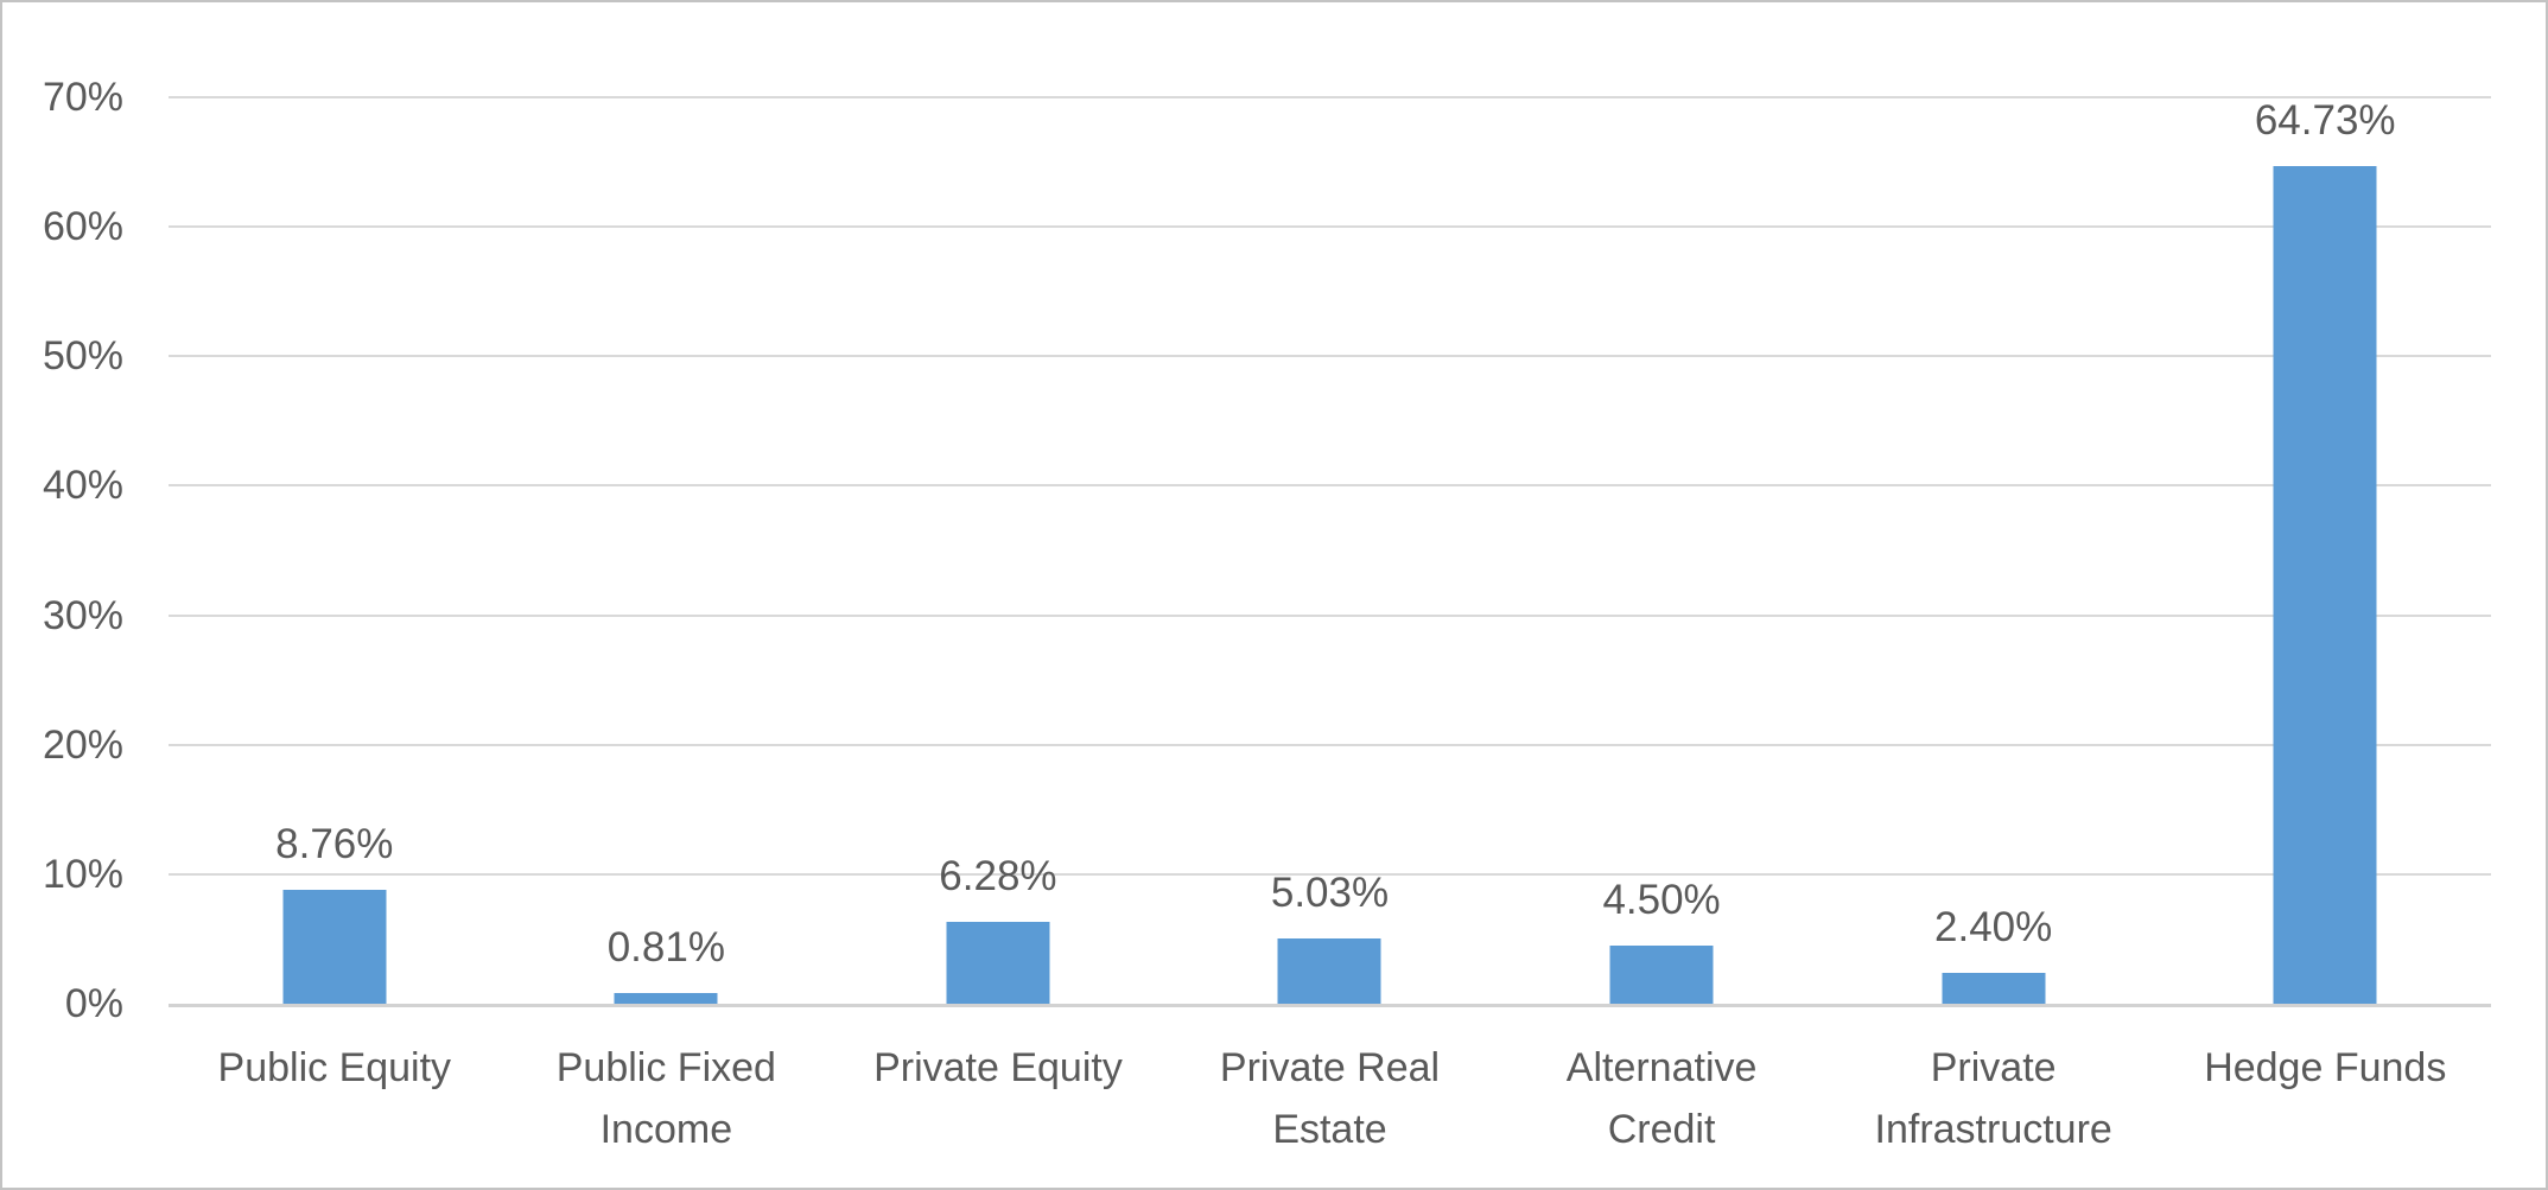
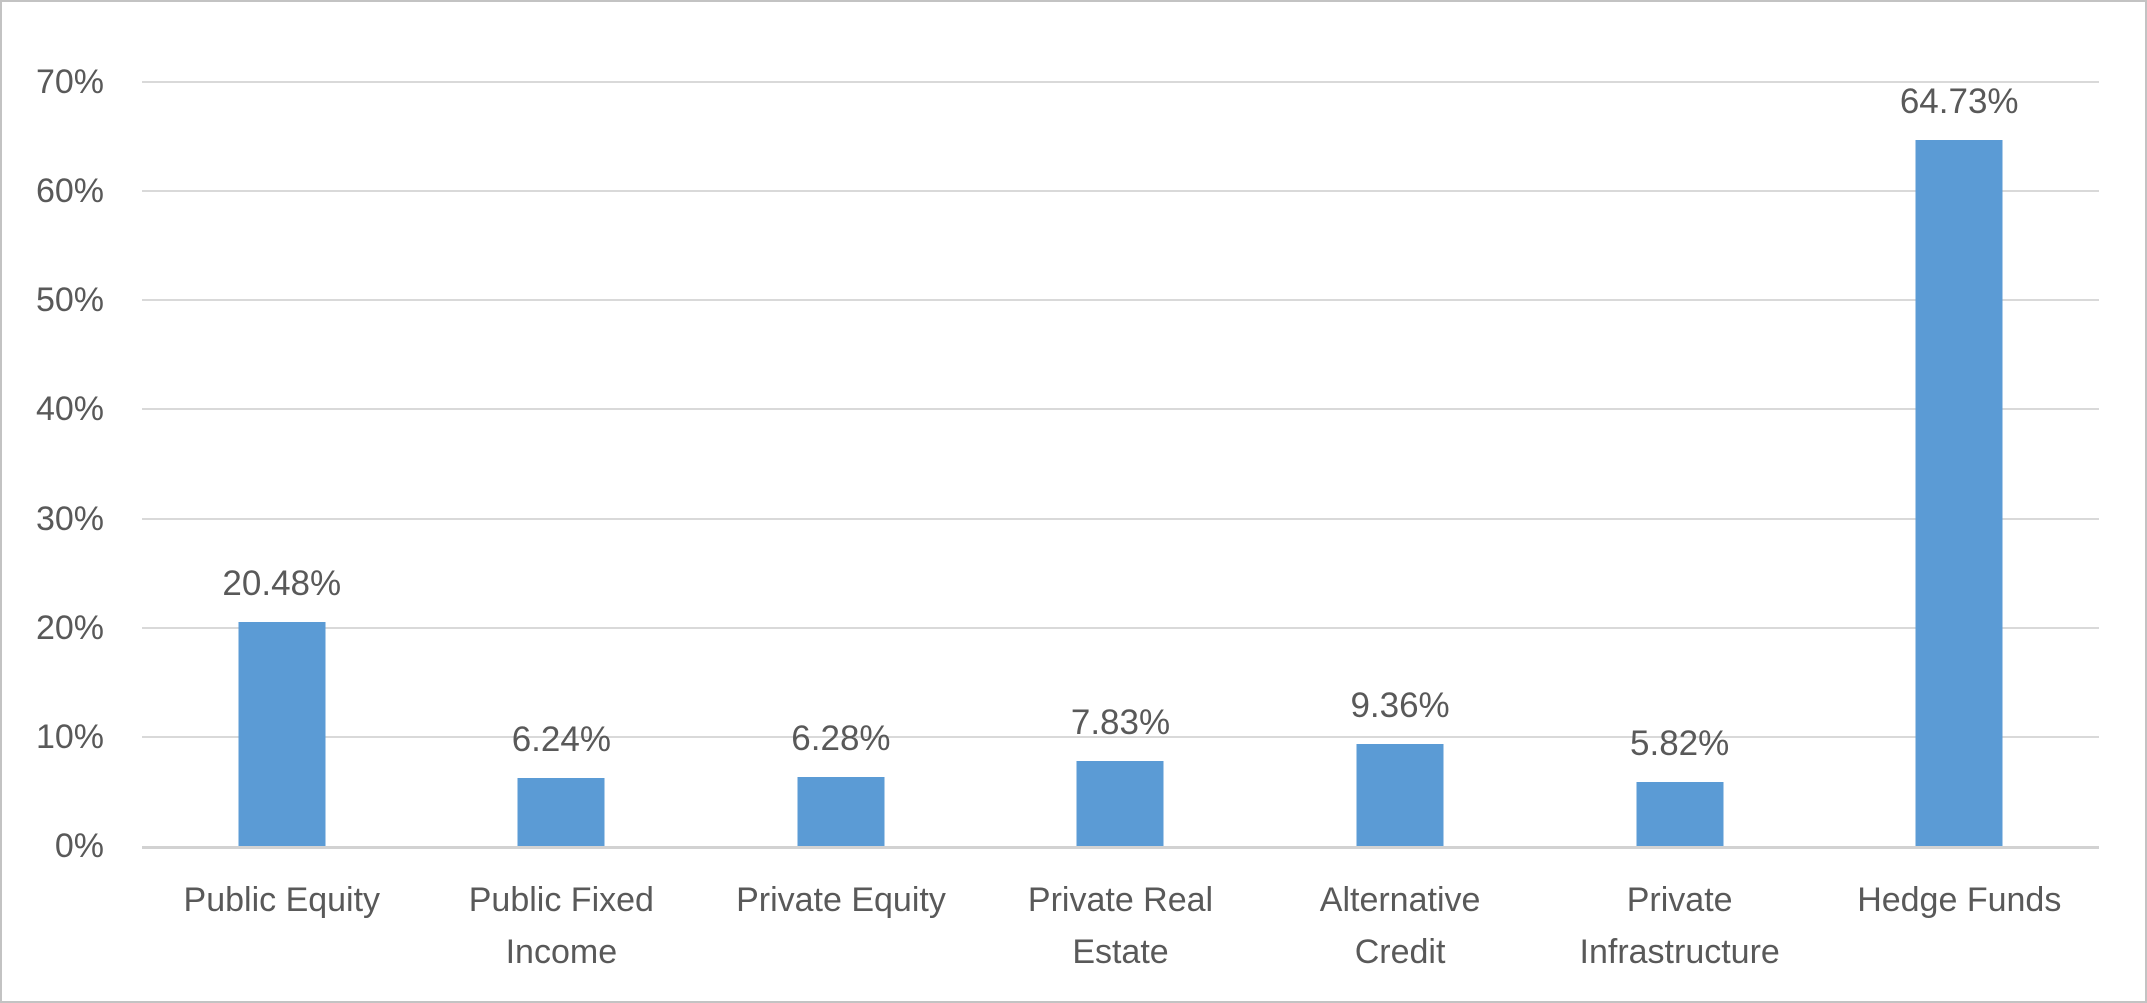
Public Equity: 8.76% -> 20.48%
Public Fixed Income: 0.81% -> 6.24%
Private Real Estate: 5.03% -> 7.83%
Alternative Credit: 4.50% -> 9.36%
Private Infrastructure: 2.40% -> 5.82%
